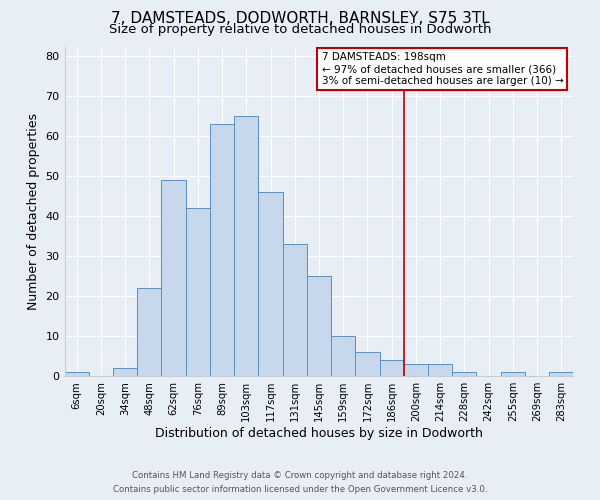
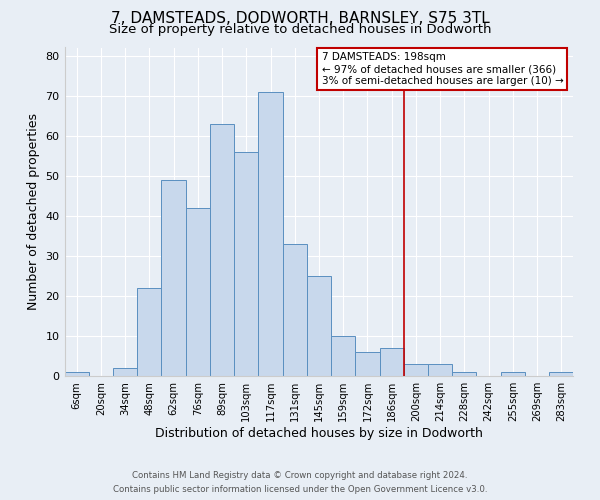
103sqm: 65 -> 56
117sqm: 46 -> 71
186sqm: 4 -> 7
